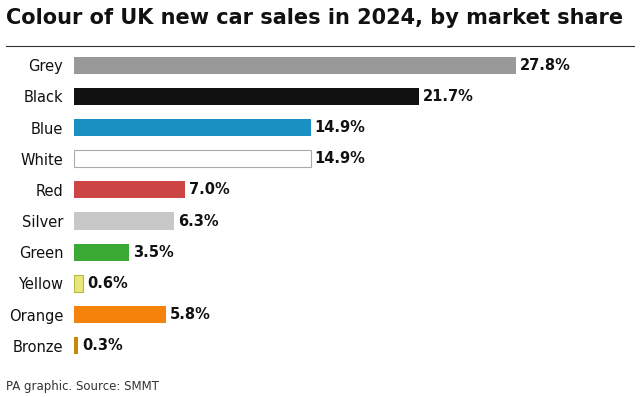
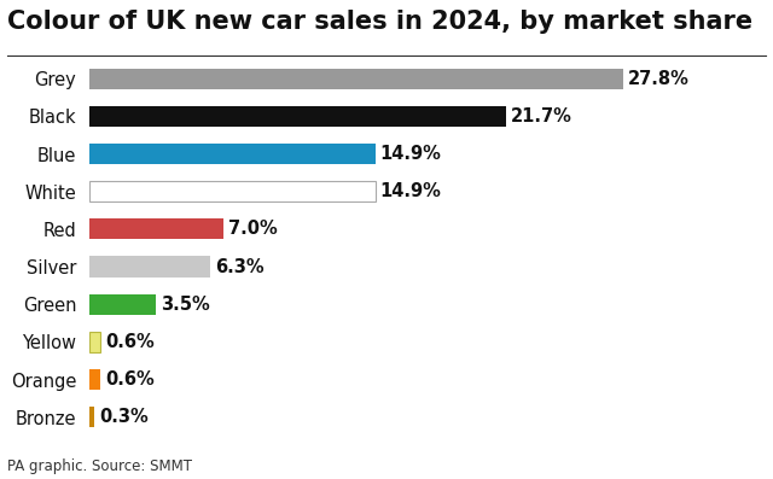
Orange: 5.8% -> 0.6%
